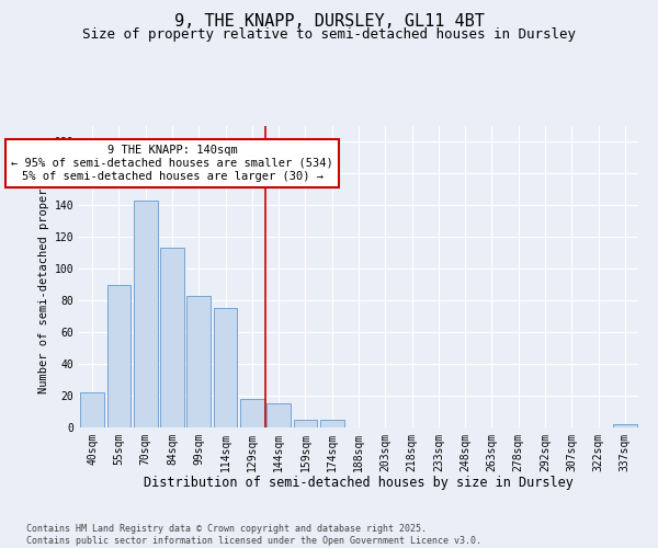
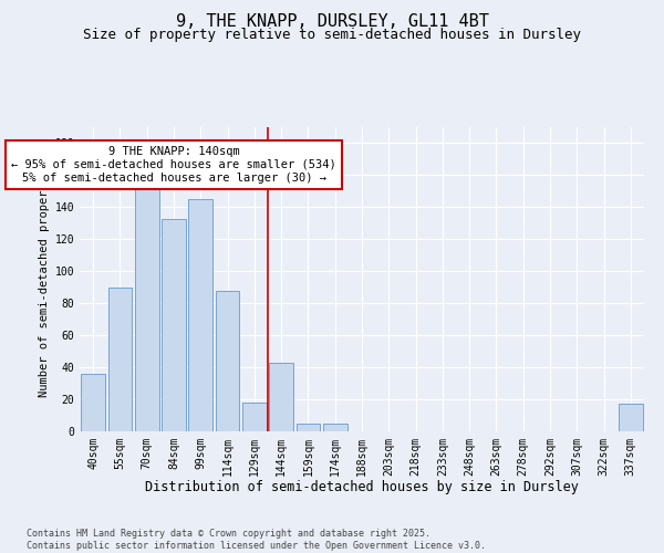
40sqm: 22 -> 36
70sqm: 143 -> 152
84sqm: 113 -> 133
99sqm: 83 -> 145
114sqm: 75 -> 88
144sqm: 15 -> 43
337sqm: 2 -> 17
